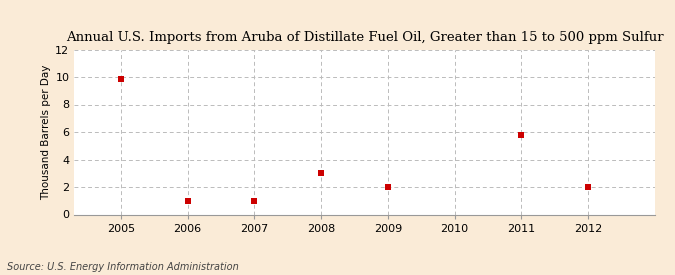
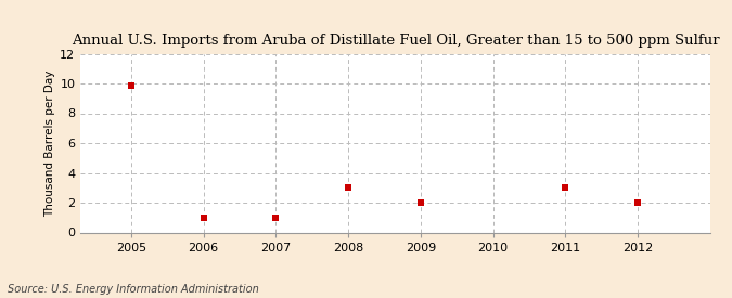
2011: 5.8 -> 3.0
